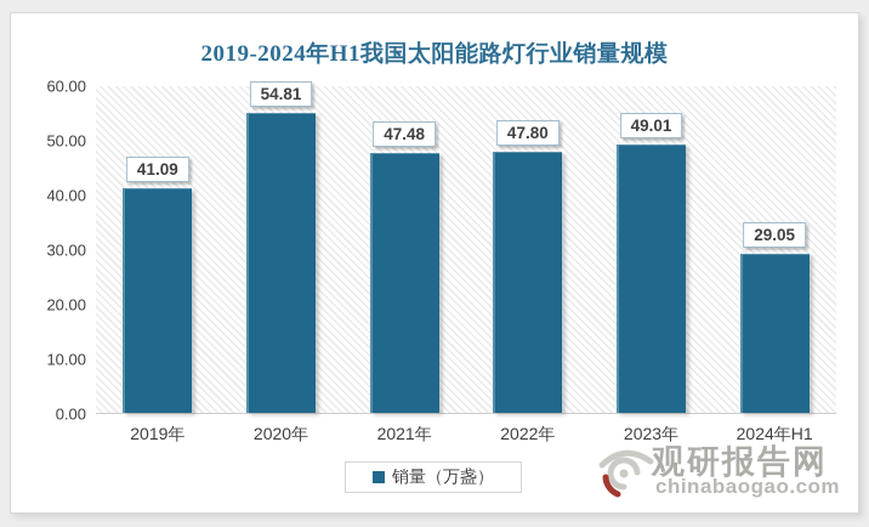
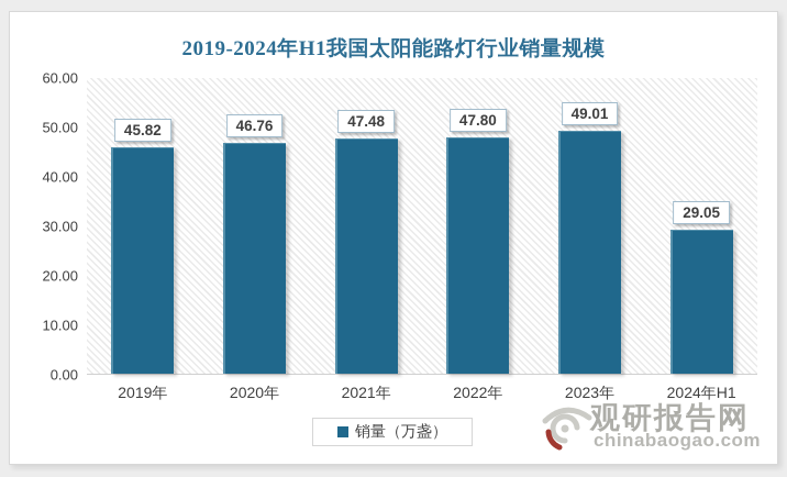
2019年: 41.09 -> 45.82
2020年: 54.81 -> 46.76
